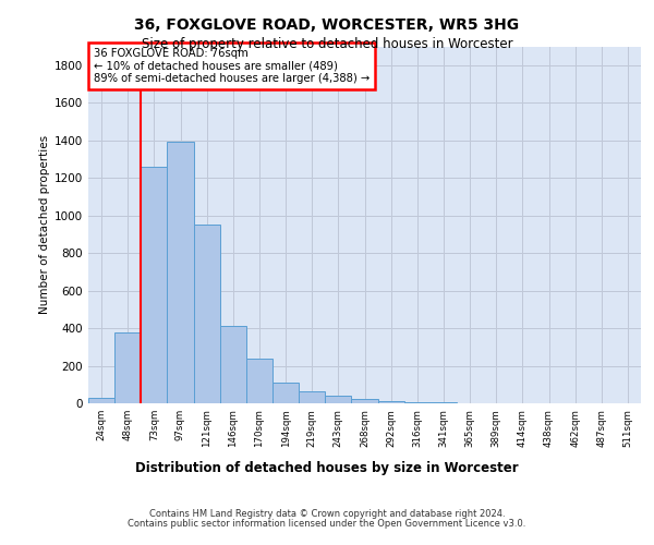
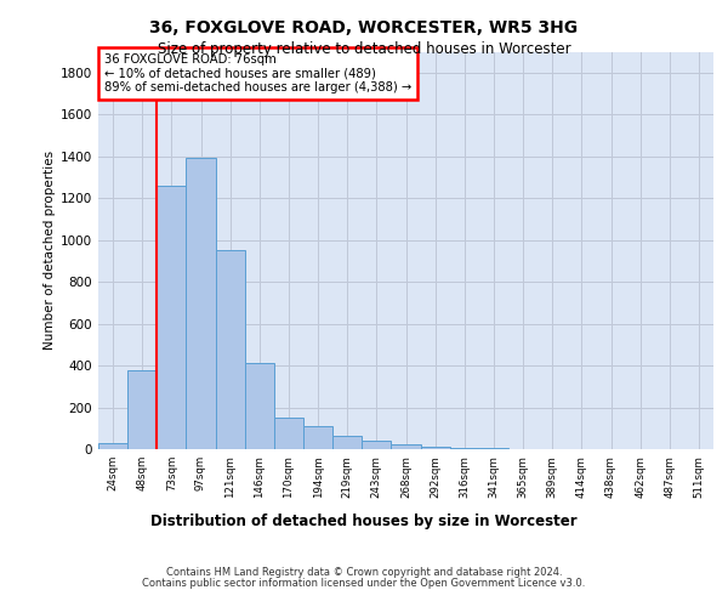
170sqm: 240 -> 150
